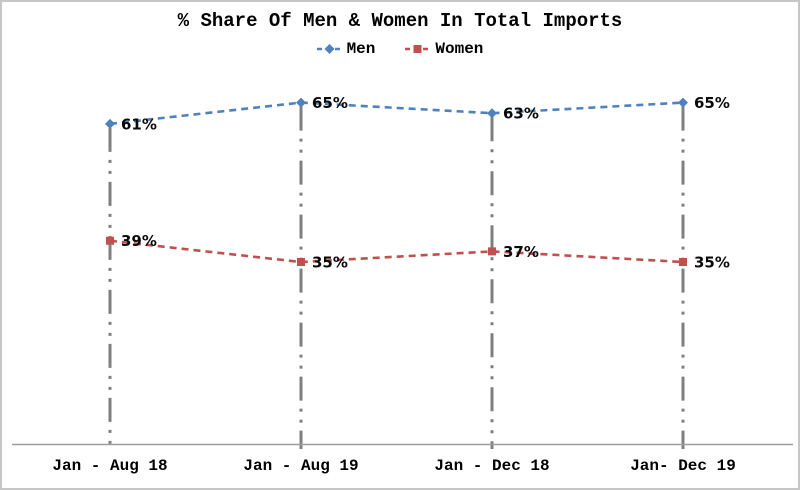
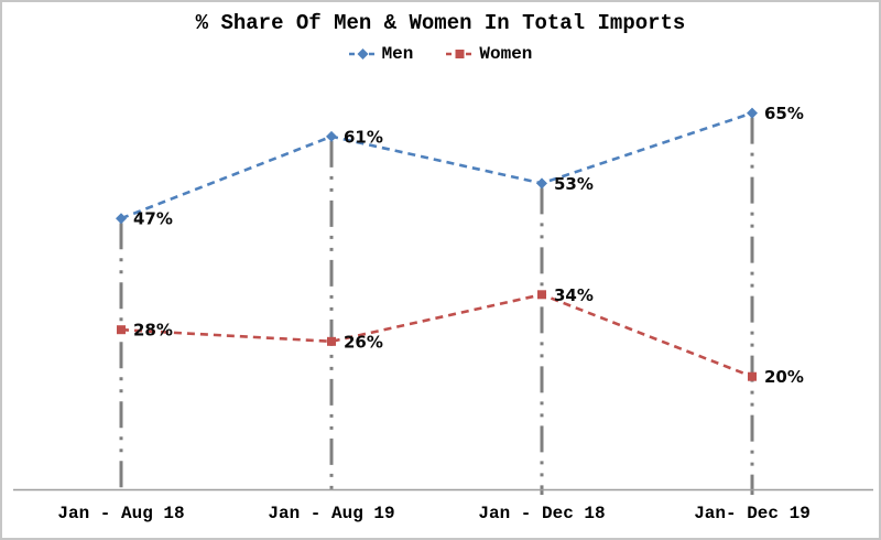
Men/Jan - Aug 18: 61% -> 47%
Women/Jan - Aug 18: 39% -> 28%
Men/Jan - Aug 19: 65% -> 61%
Women/Jan - Aug 19: 35% -> 26%
Men/Jan - Dec 18: 63% -> 53%
Women/Jan - Dec 18: 37% -> 34%
Women/Jan- Dec 19: 35% -> 20%
